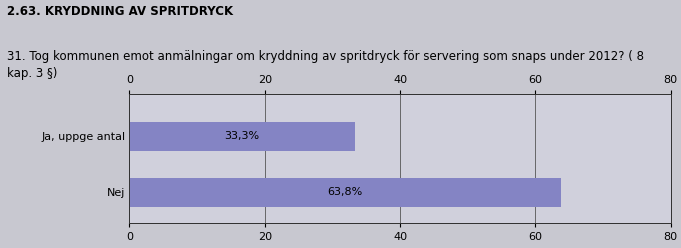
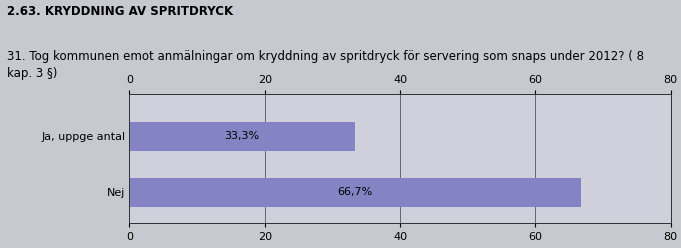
Nej: 63,8% -> 66,7%
